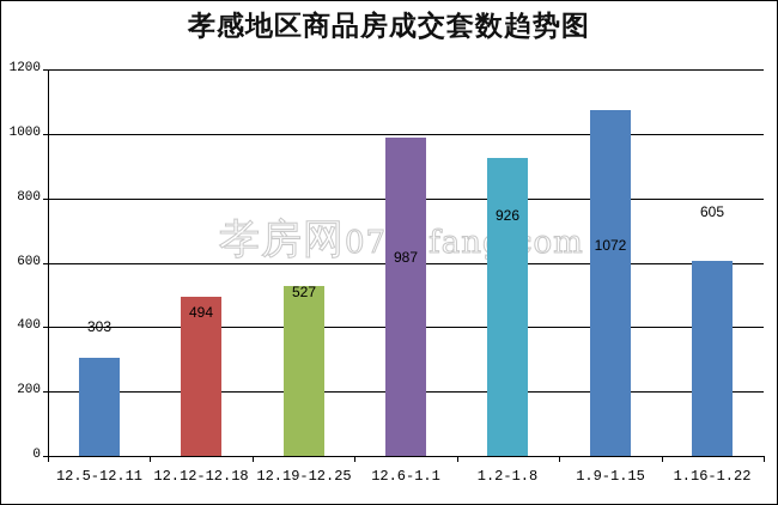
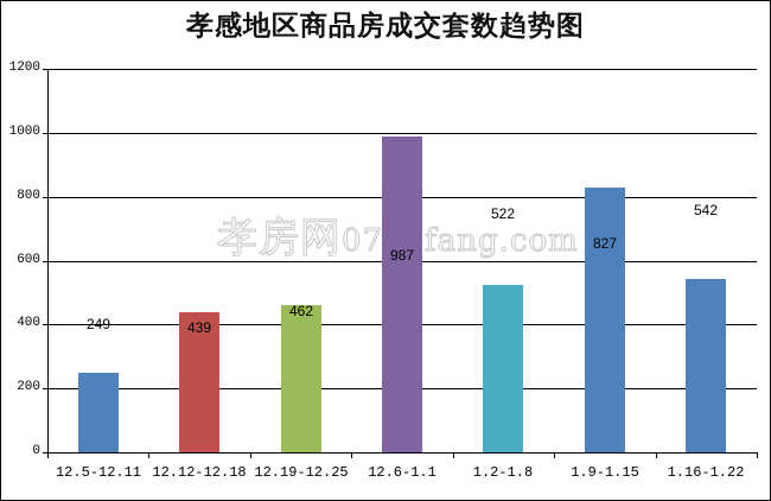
12.5-12.11: 303 -> 249
12.12-12.18: 494 -> 439
12.19-12.25: 527 -> 462
1.2-1.8: 926 -> 522
1.9-1.15: 1072 -> 827
1.16-1.22: 605 -> 542
